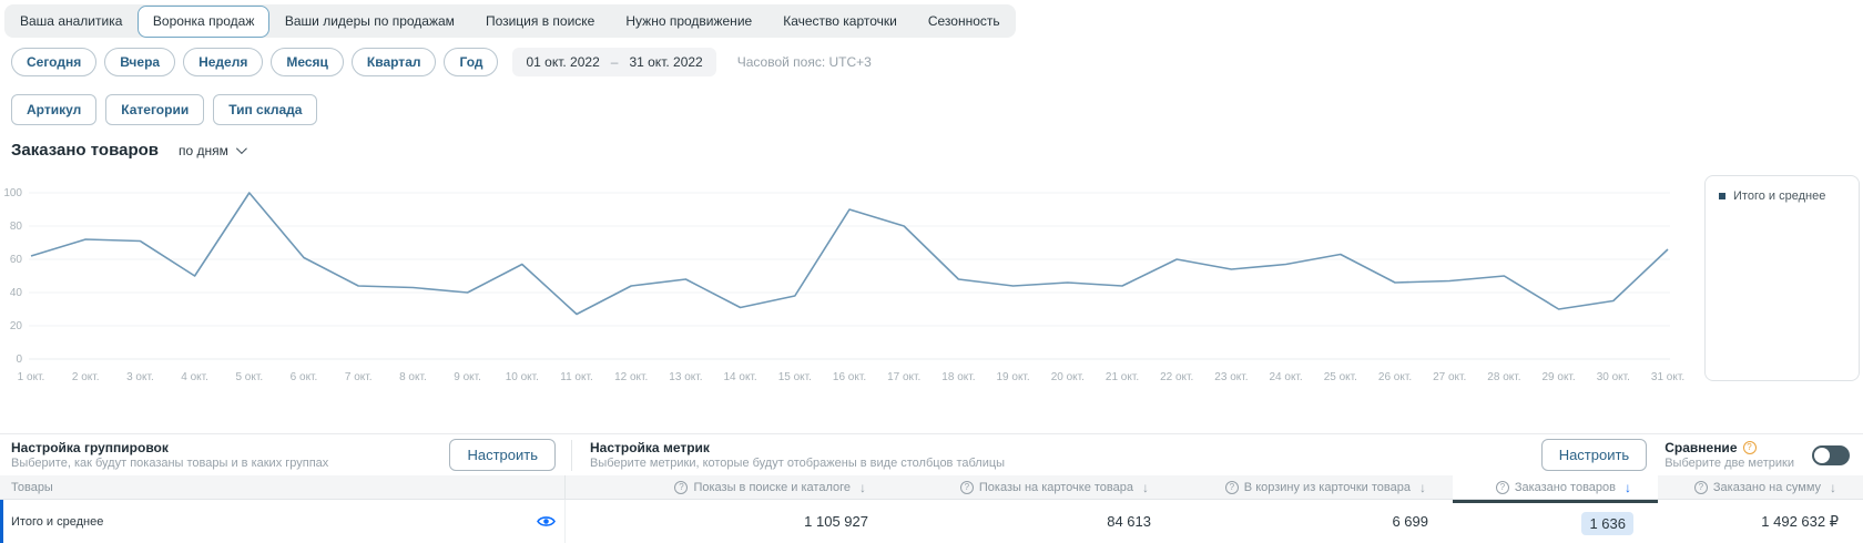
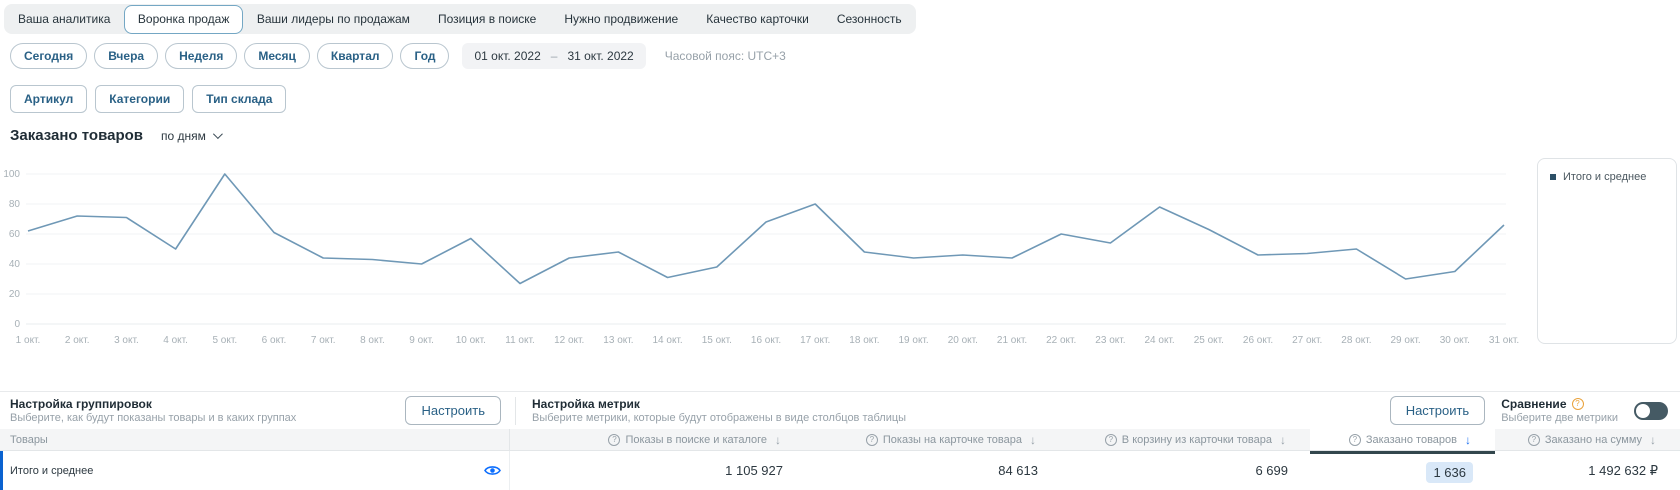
16 окт.: 90 -> 68
24 окт.: 57 -> 78
